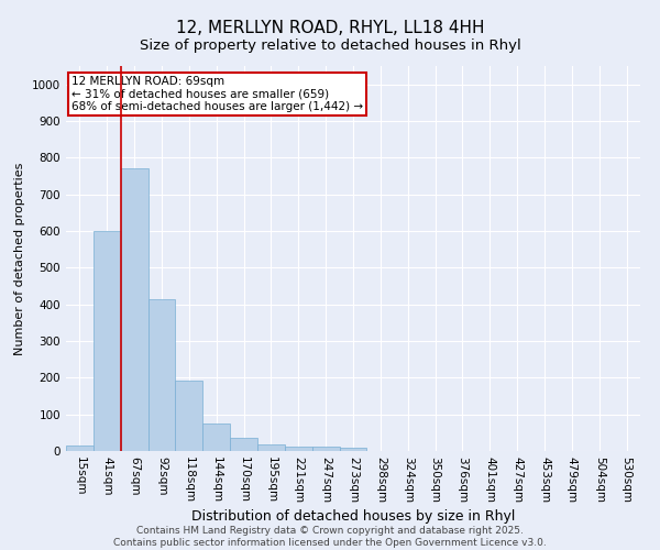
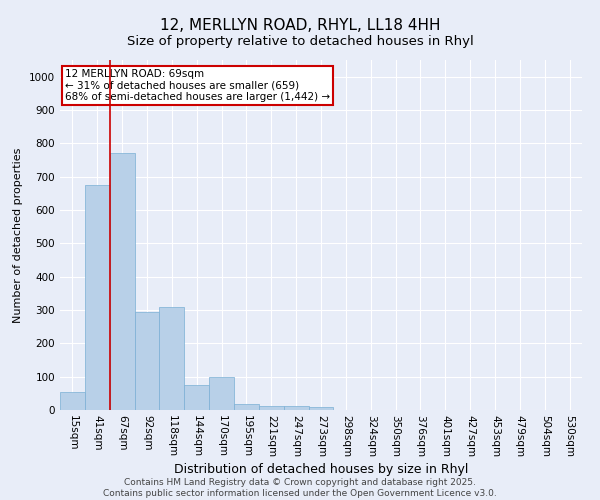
15sqm: 15 -> 55
41sqm: 600 -> 675
92sqm: 415 -> 295
118sqm: 193 -> 310
170sqm: 37 -> 100
